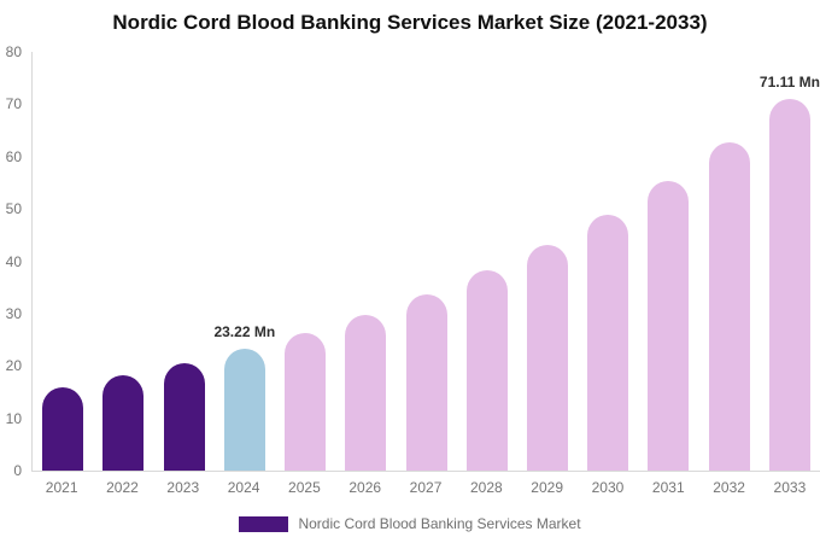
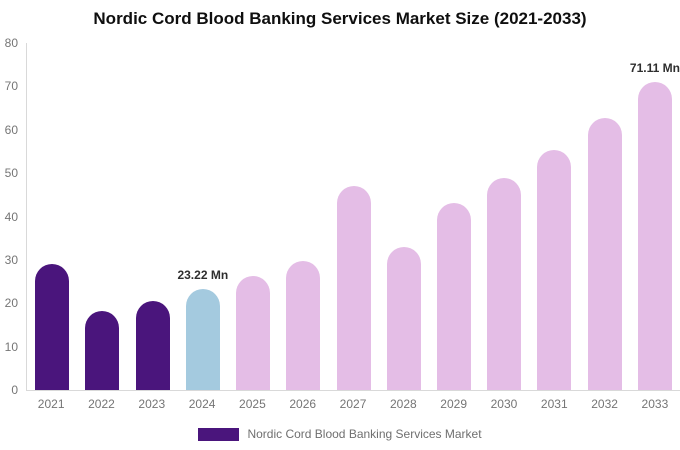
2021: 16 -> 29
2027: 34 -> 47
2028: 38 -> 33
